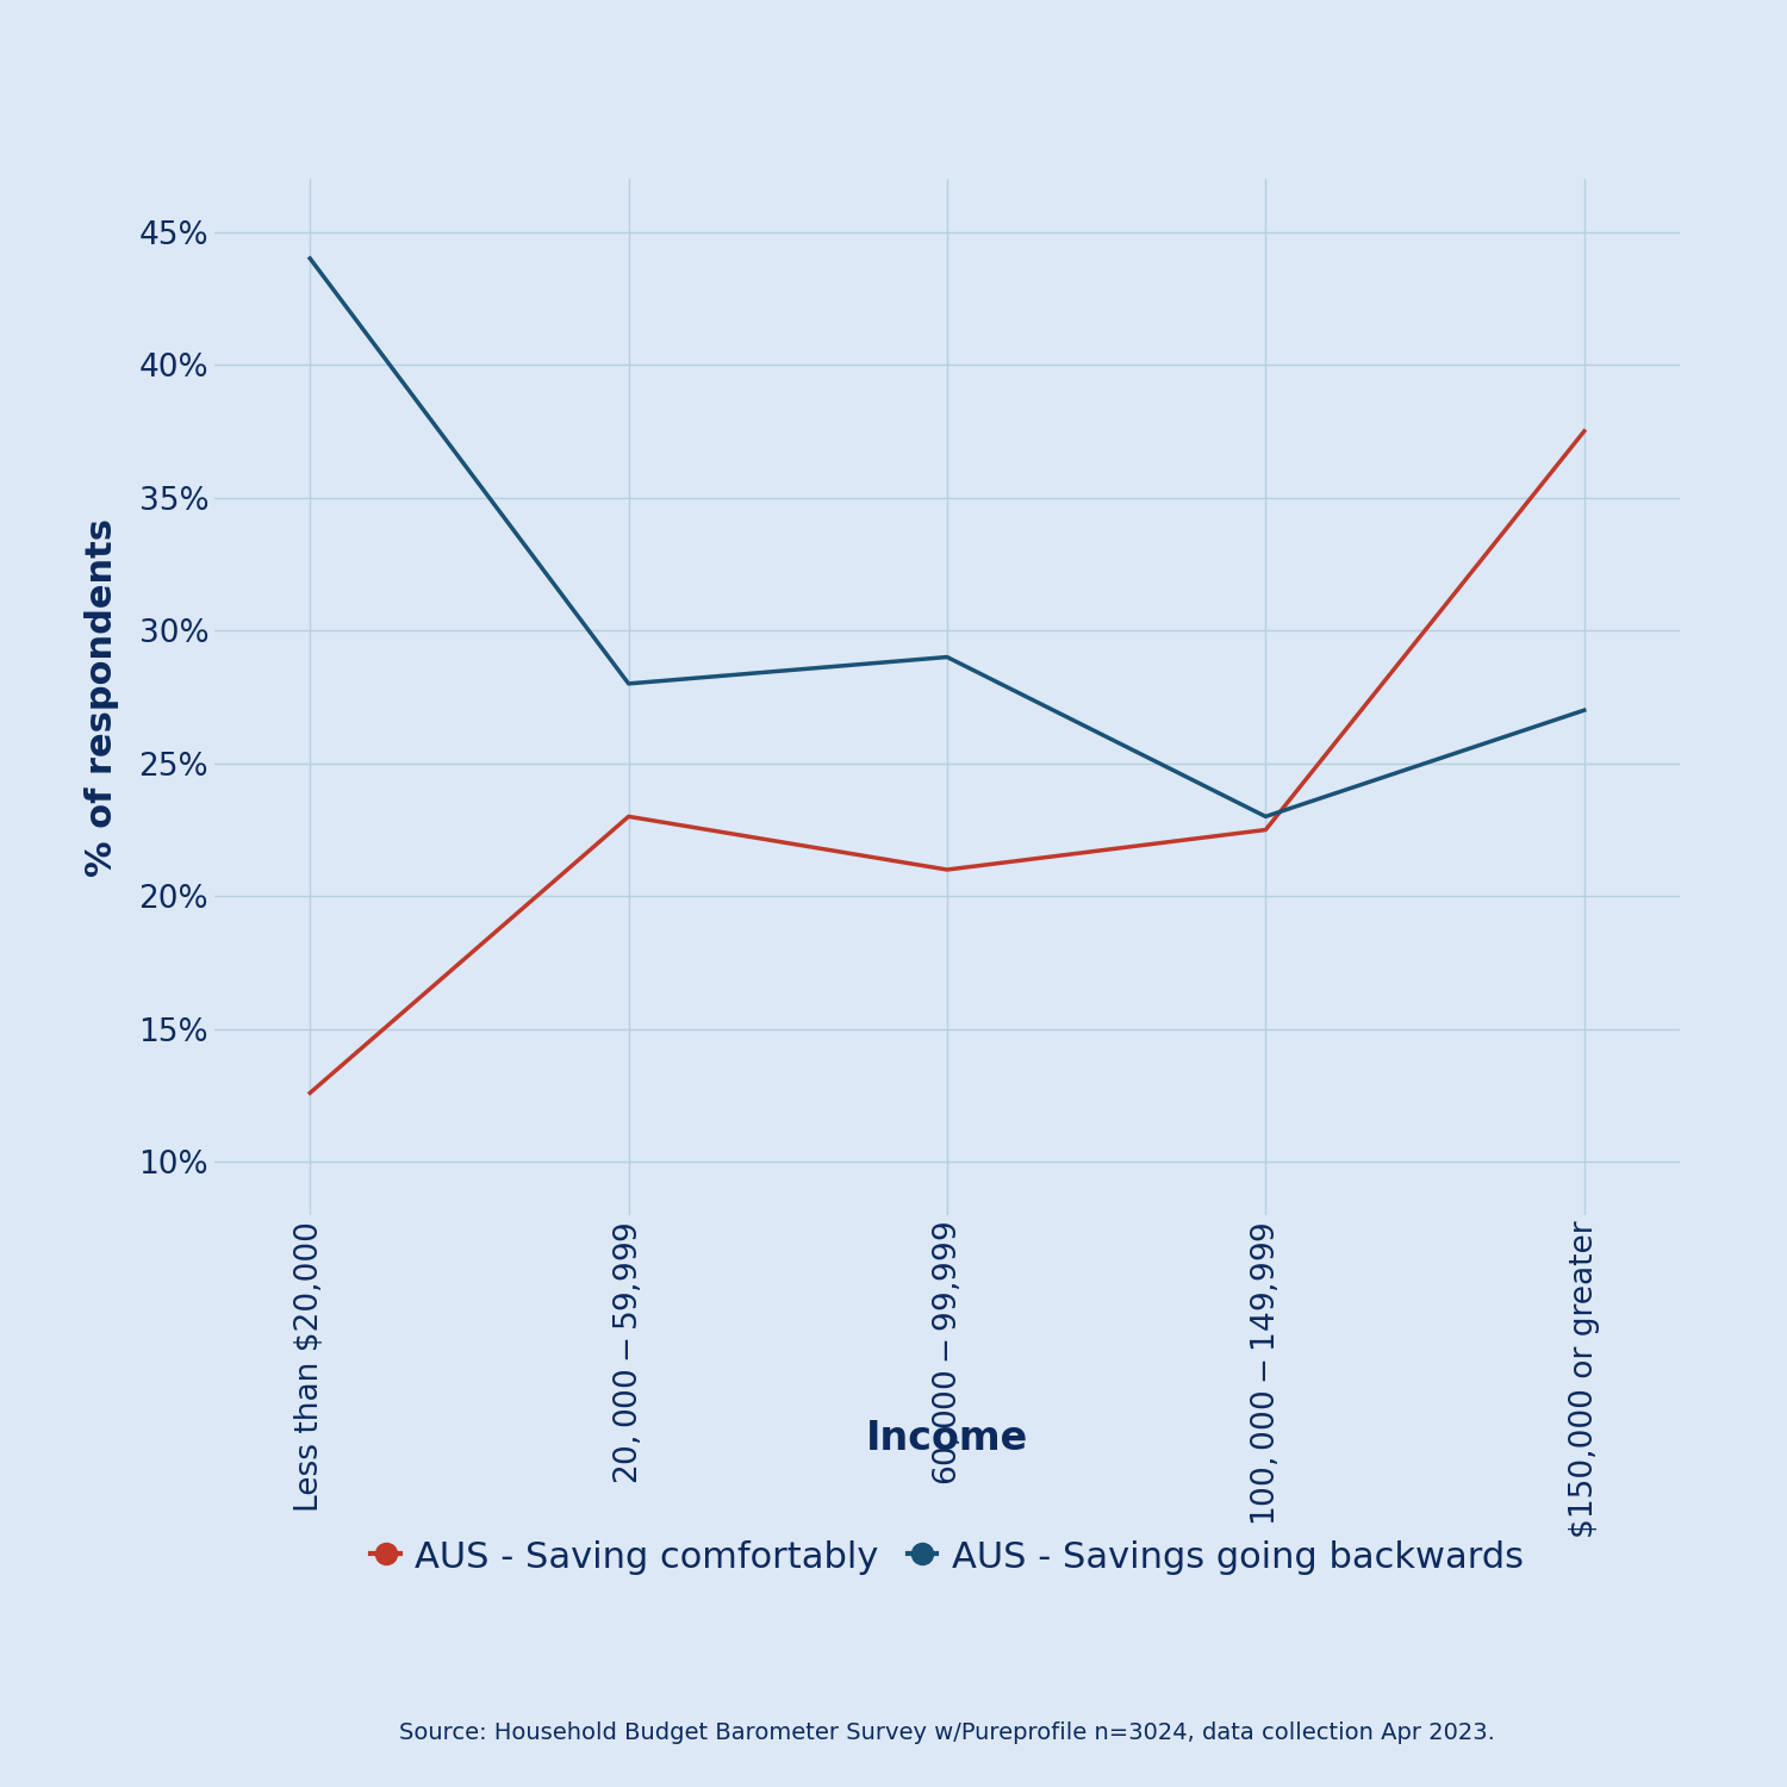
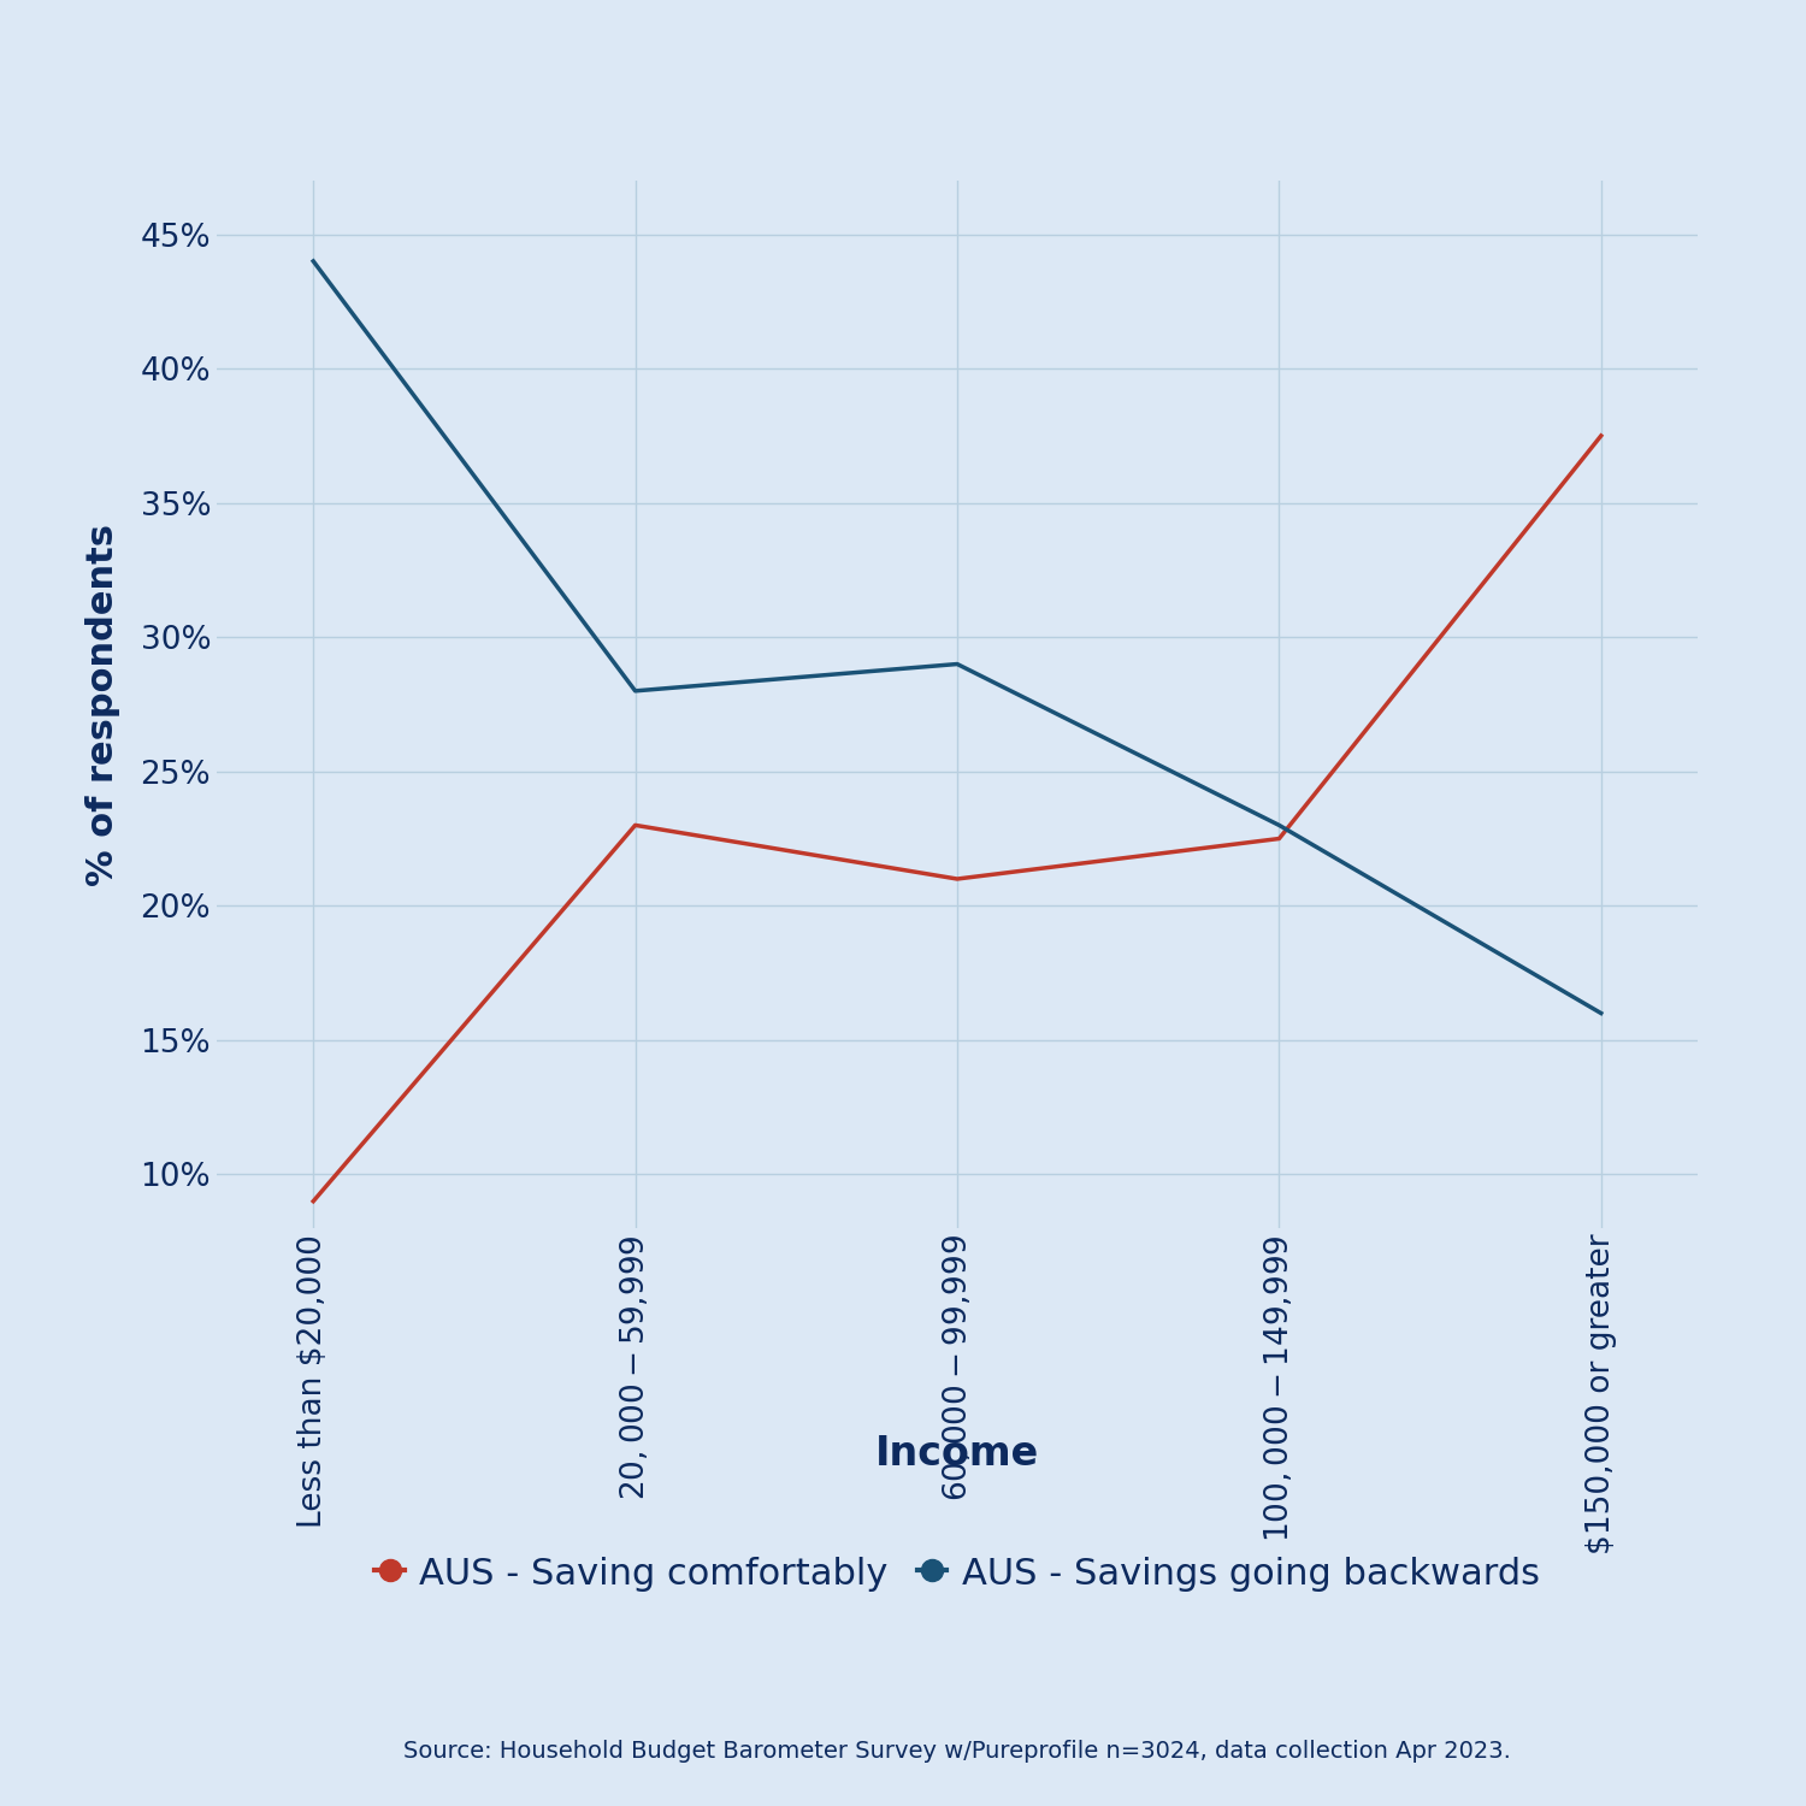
AUS - Saving comfortably/Less than $20,000: 12.6% -> 9.0%
AUS - Savings going backwards/$150,000 or greater: 27% -> 16%
